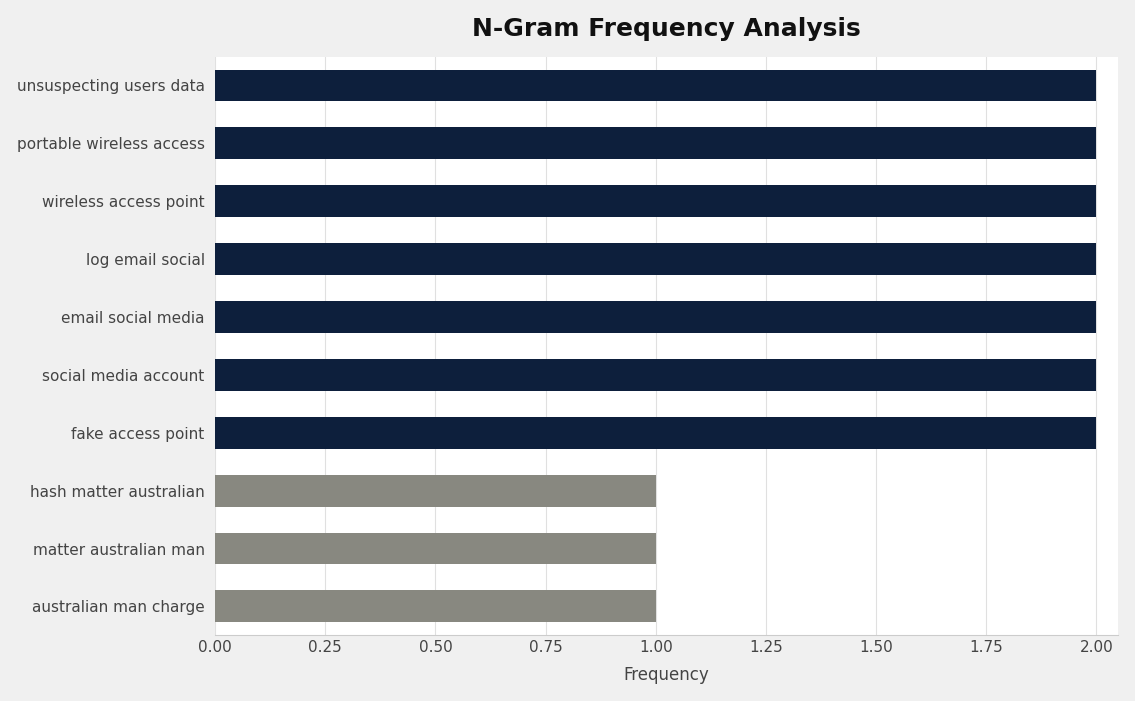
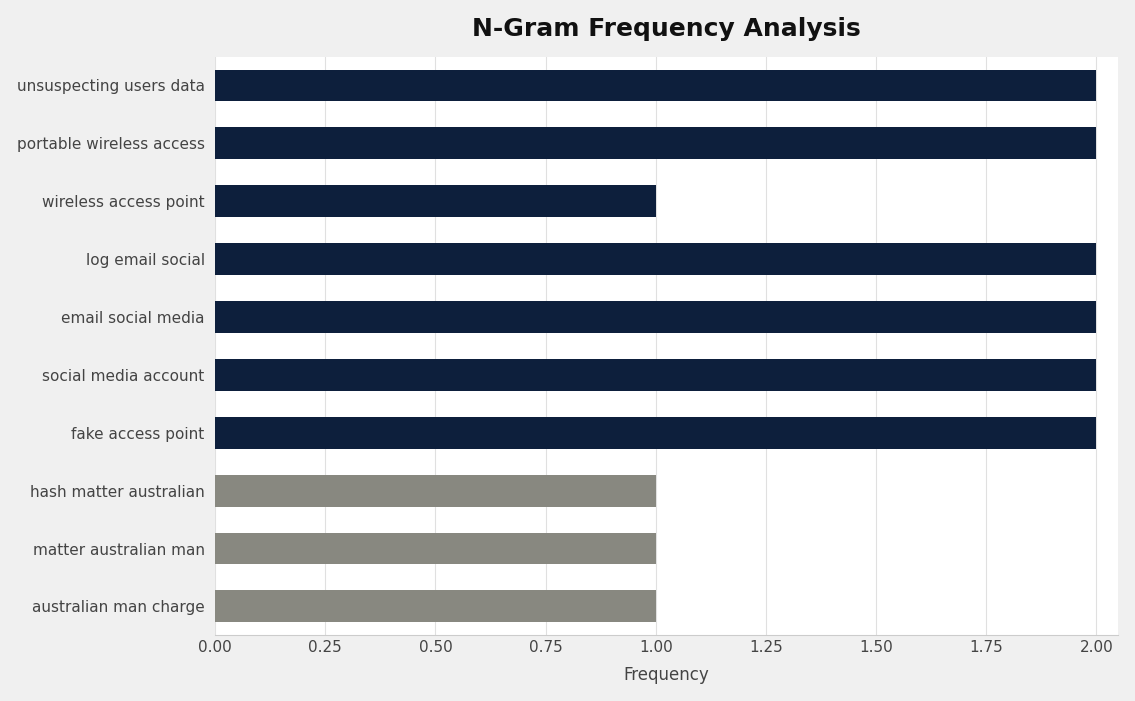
wireless access point: 2 -> 1
